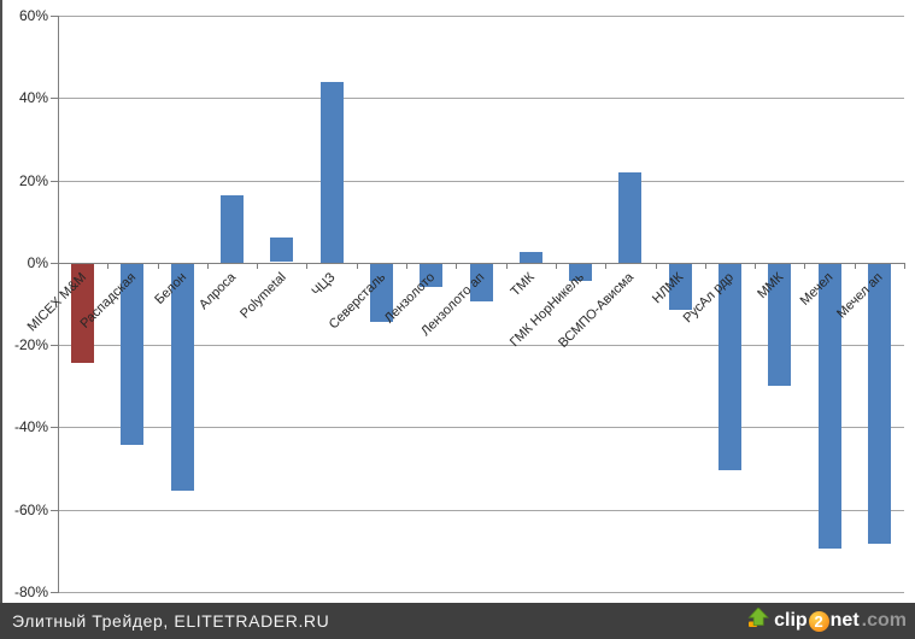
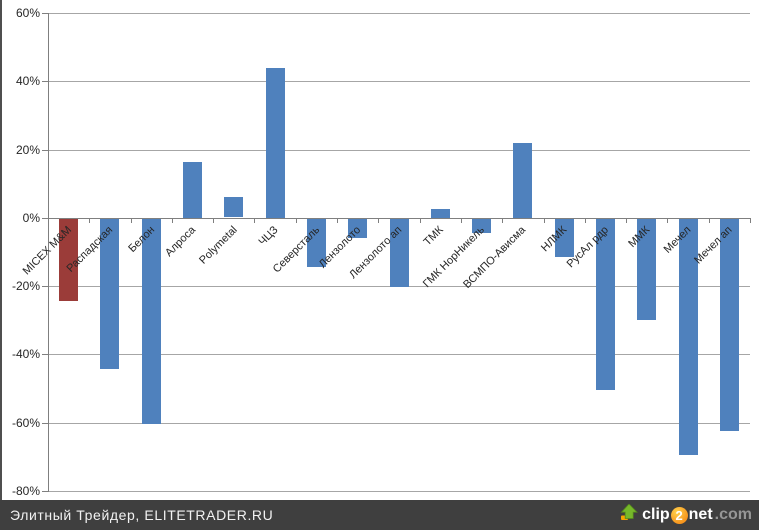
Белон: -55% -> -60%
Лензолото ап: -9% -> -20%
Мечел ап: -68% -> -62%
